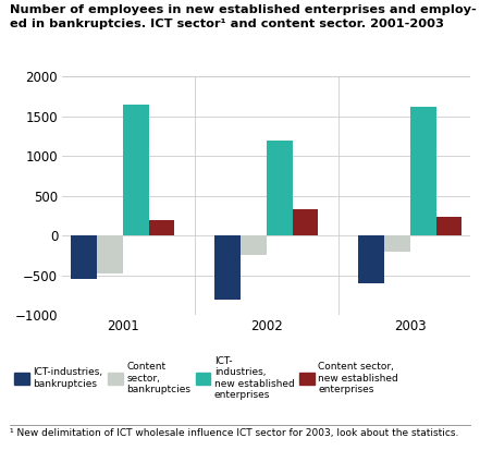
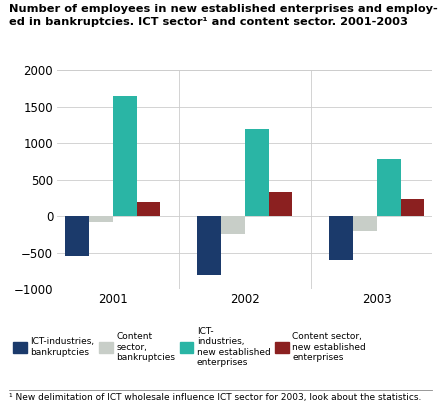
Content sector, bankruptcies/2001: -480 -> -80
ICT- industries, new established enterprises/2003: 1620 -> 780
